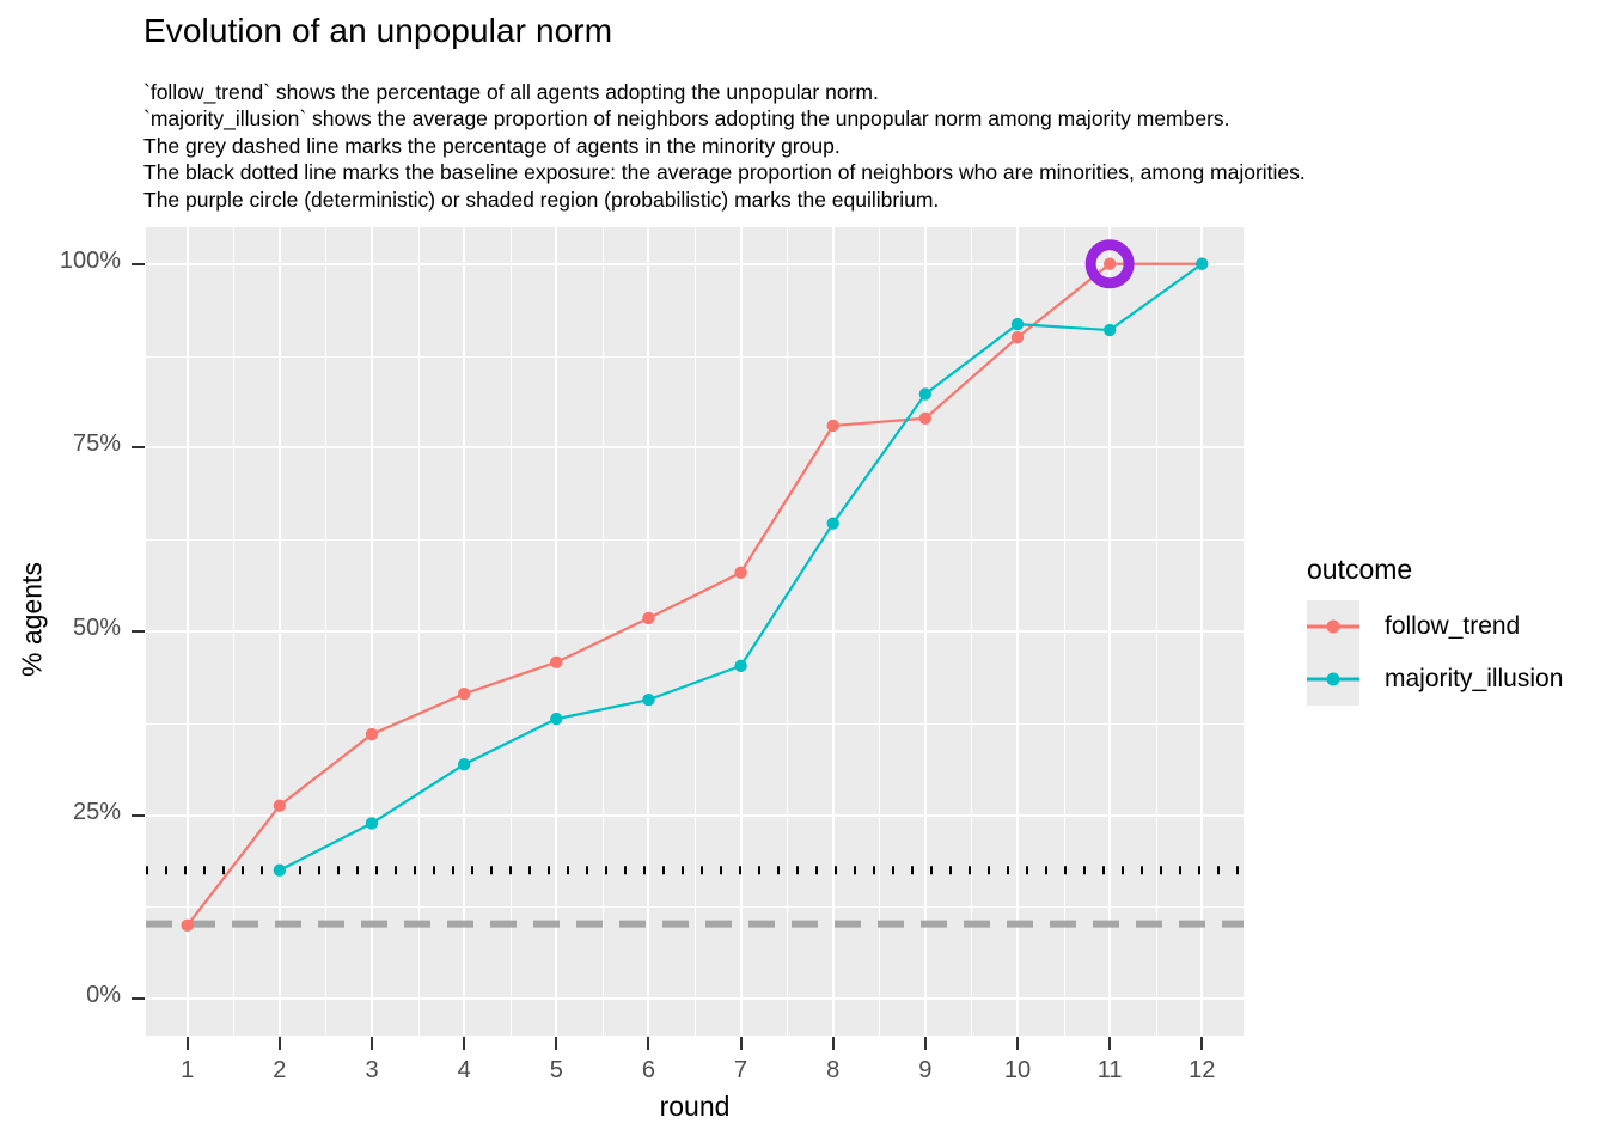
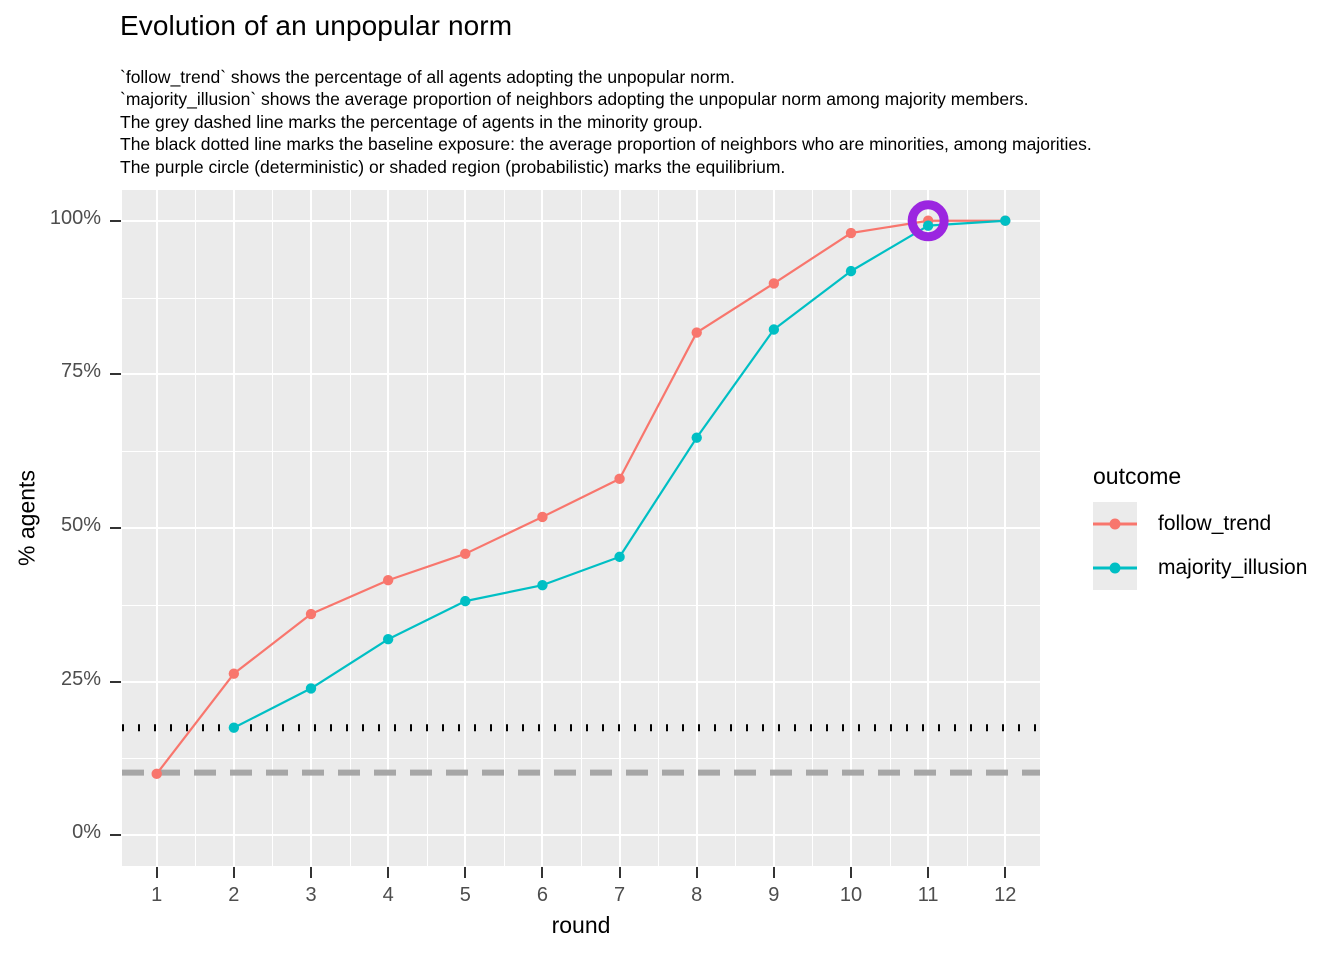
follow_trend/8: 78% -> 82%
follow_trend/9: 79% -> 90%
follow_trend/10: 90% -> 98%
majority_illusion/11: 91% -> 99%
